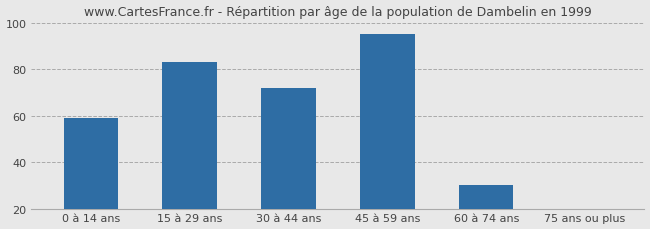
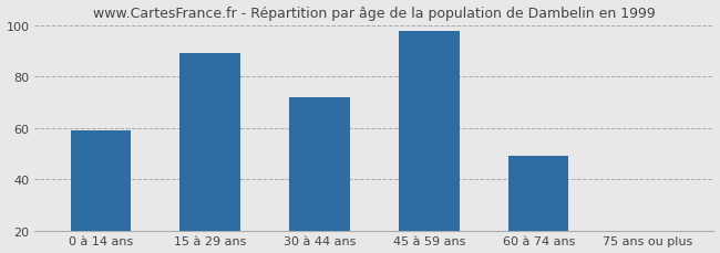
15 à 29 ans: 83 -> 89
45 à 59 ans: 95 -> 98
60 à 74 ans: 30 -> 49
